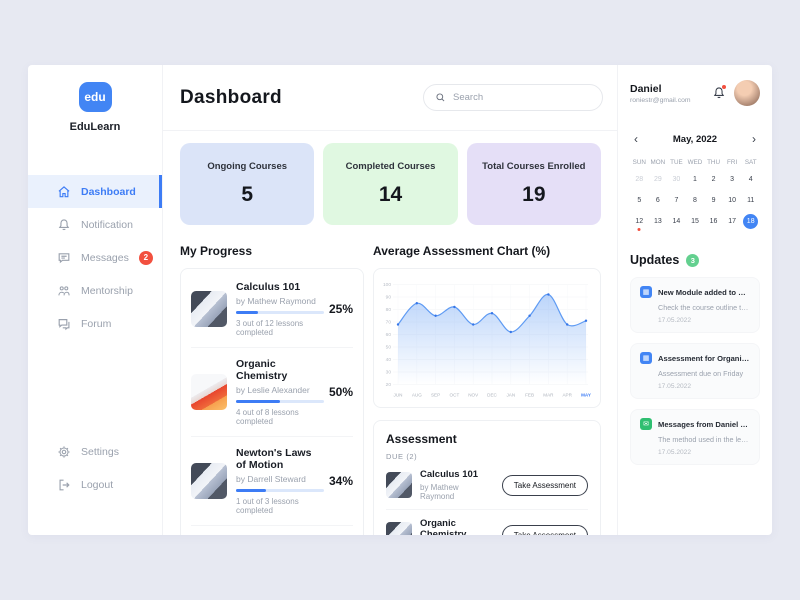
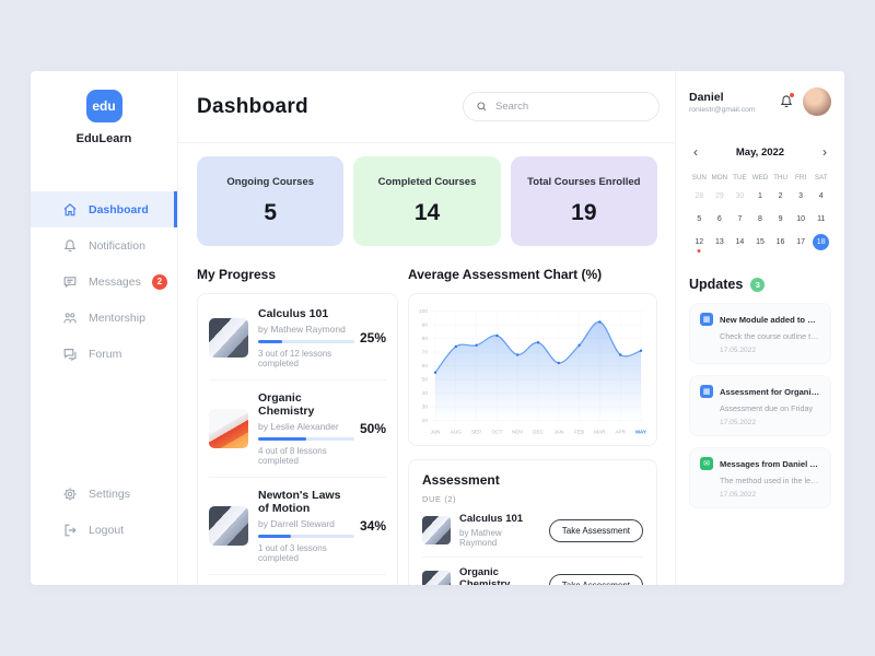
JUN: 68 -> 55
AUG: 85 -> 74
